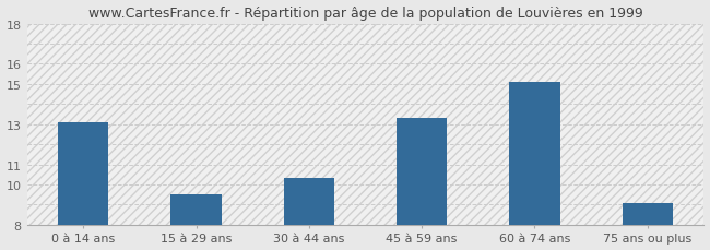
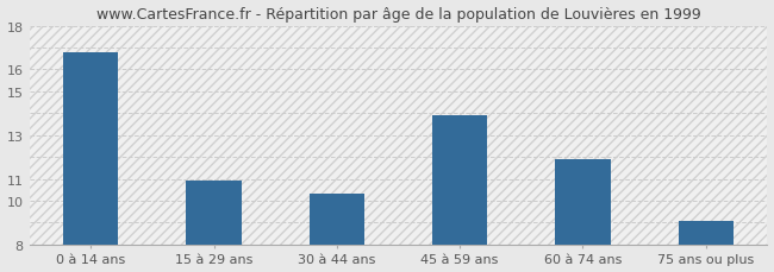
0 à 14 ans: 13.1 -> 16.8
15 à 29 ans: 9.5 -> 10.9
45 à 59 ans: 13.3 -> 13.9
60 à 74 ans: 15.1 -> 11.9
